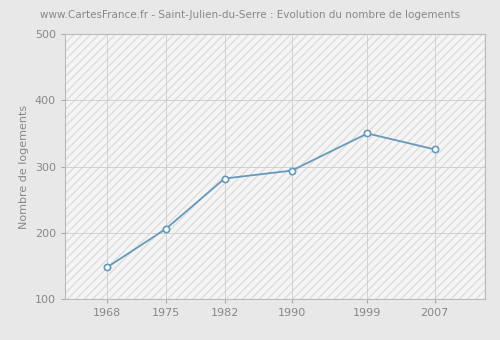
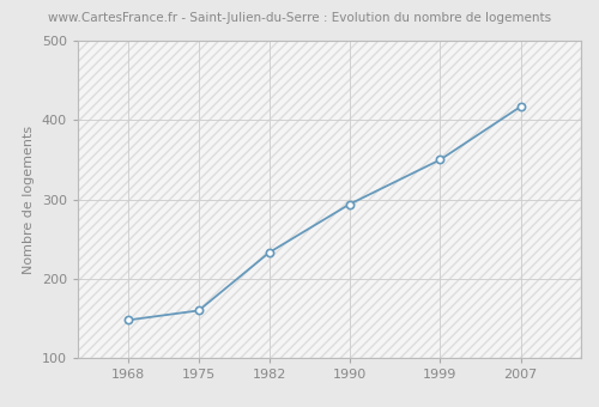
1975: 206 -> 160
1982: 282 -> 233
2007: 326 -> 417
